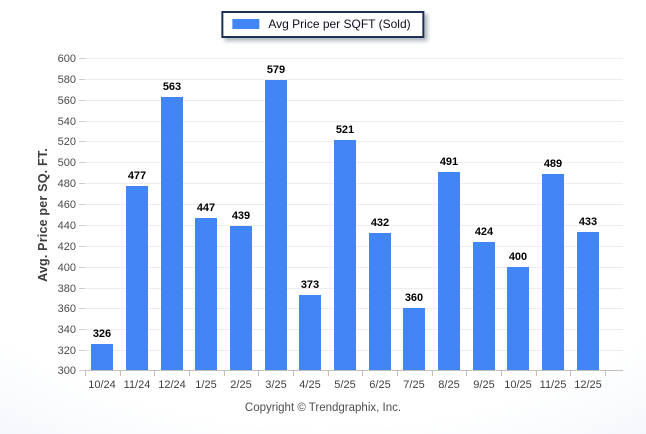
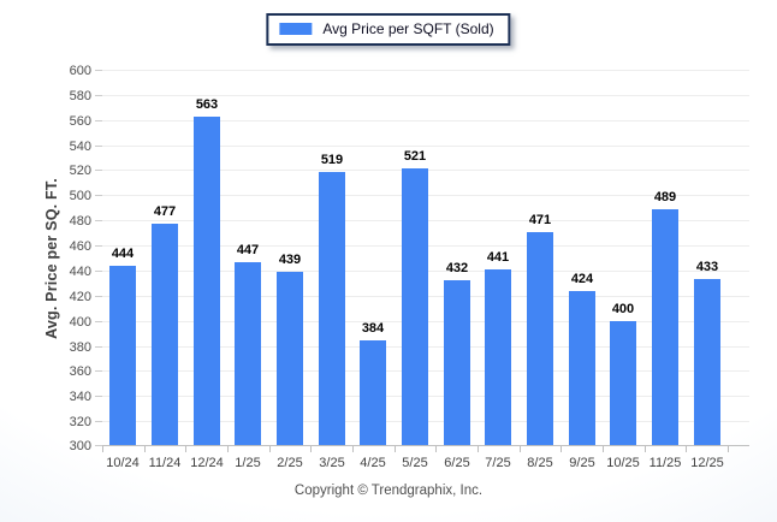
10/24: 326 -> 444
3/25: 579 -> 519
4/25: 373 -> 384
7/25: 360 -> 441
8/25: 491 -> 471
